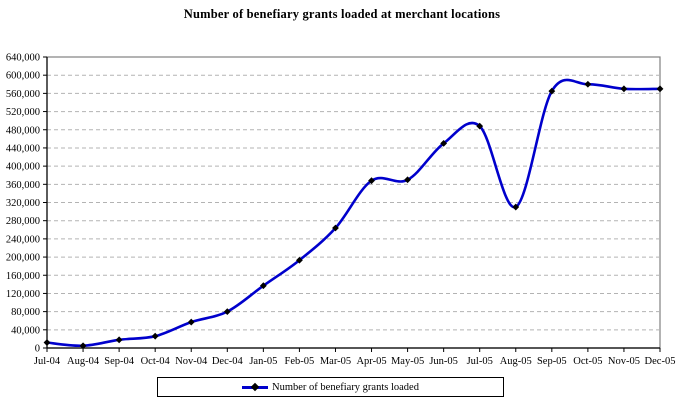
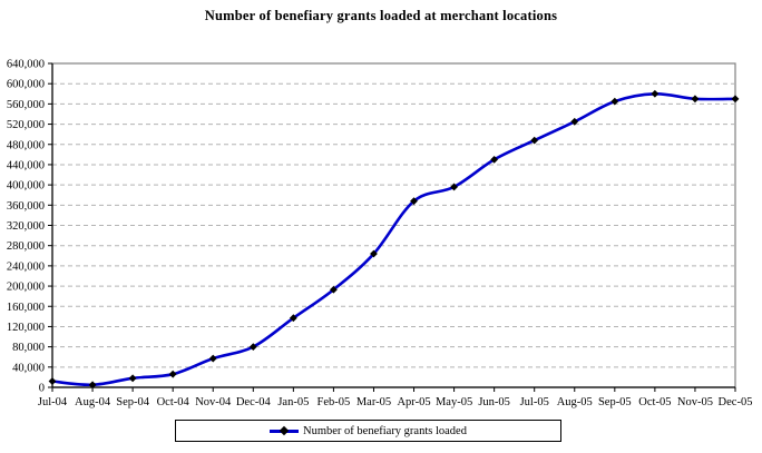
May-05: 370000 -> 400000
Aug-05: 310000 -> 520000
